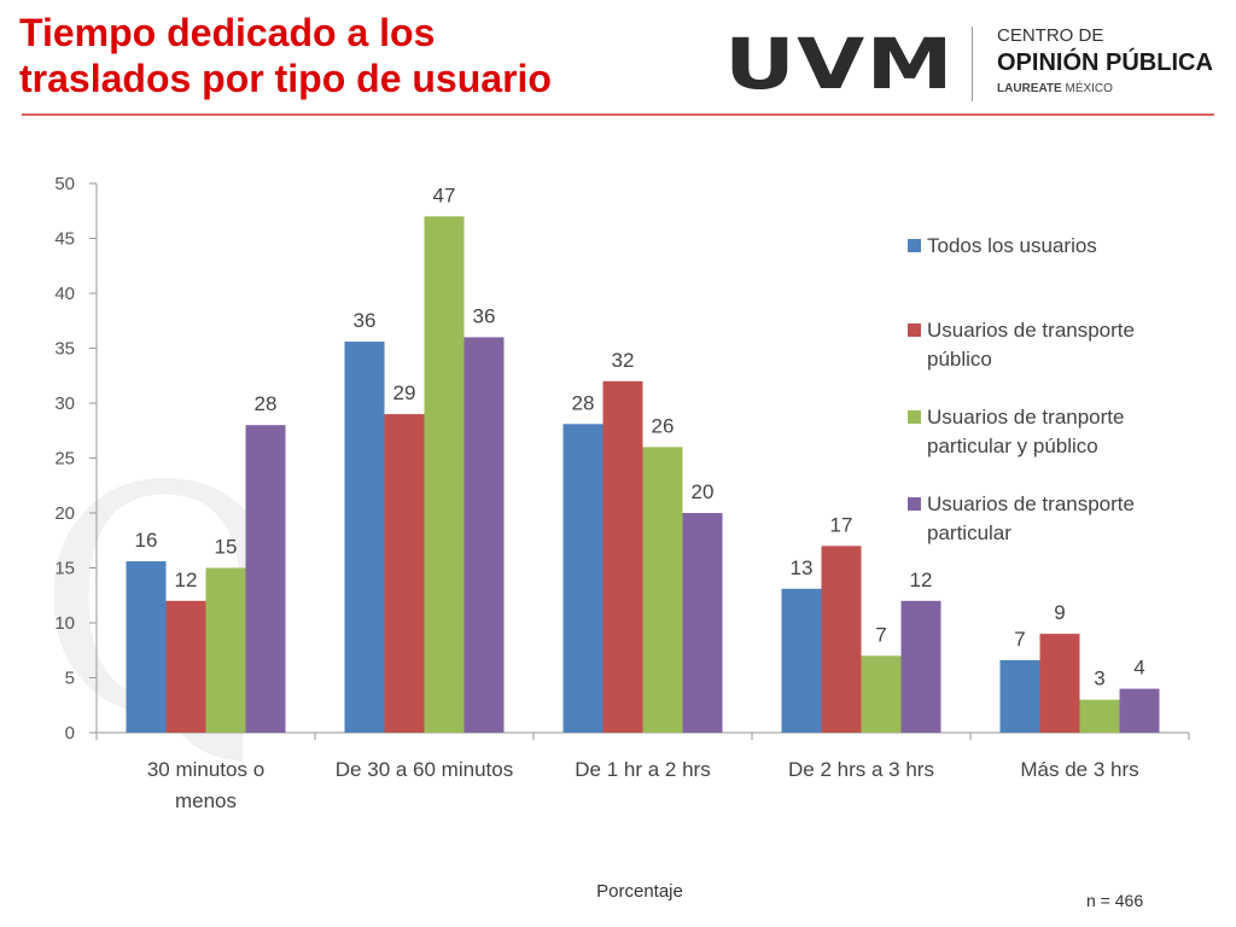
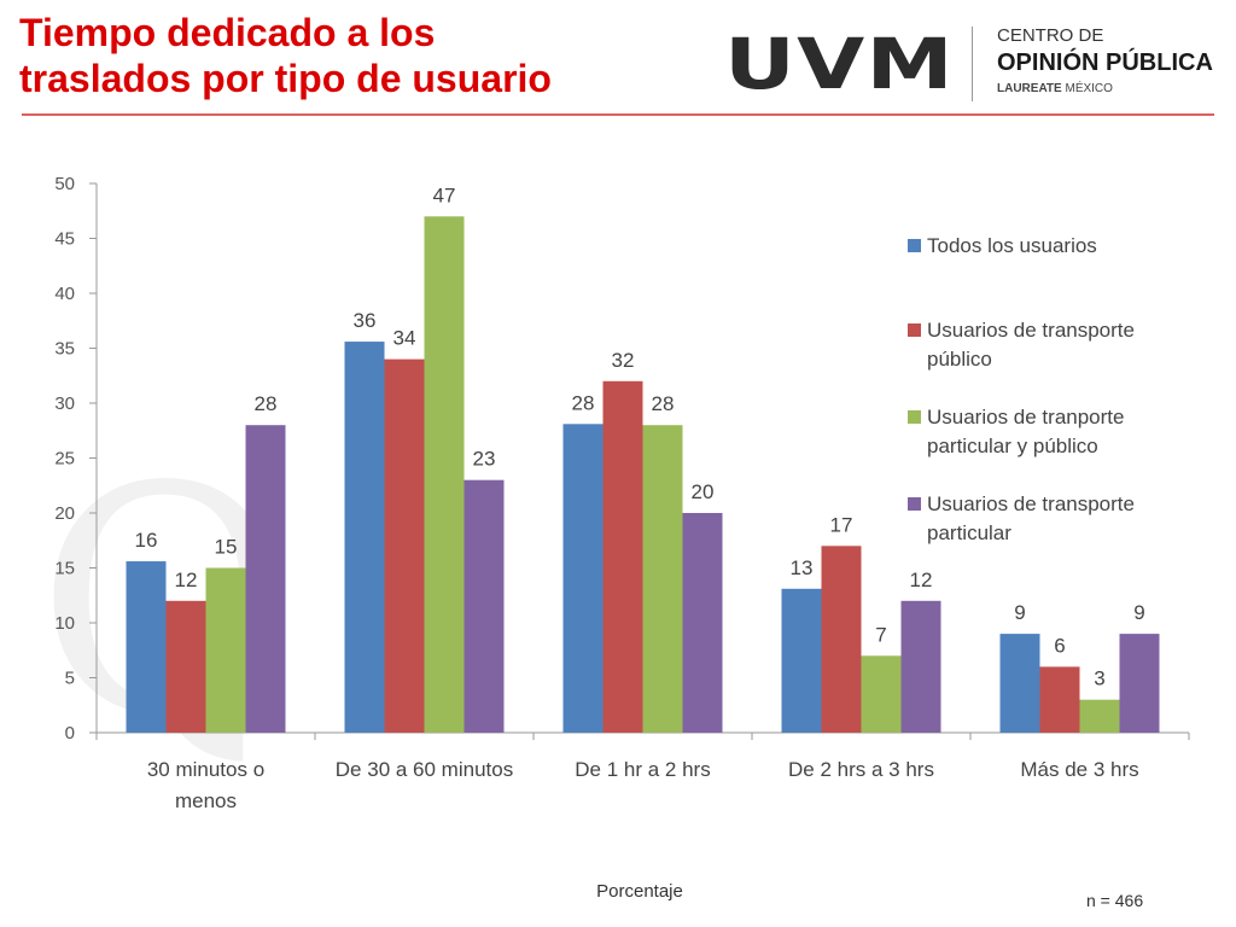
Usuarios de transporte público/De 30 a 60 minutos: 29 -> 34
Usuarios de transporte particular/De 30 a 60 minutos: 36 -> 23
Usuarios de tranporte particular y público/De 1 hr a 2 hrs: 26 -> 28
Todos los usuarios/Más de 3 hrs: 7 -> 9
Usuarios de transporte público/Más de 3 hrs: 9 -> 6
Usuarios de transporte particular/Más de 3 hrs: 4 -> 9
